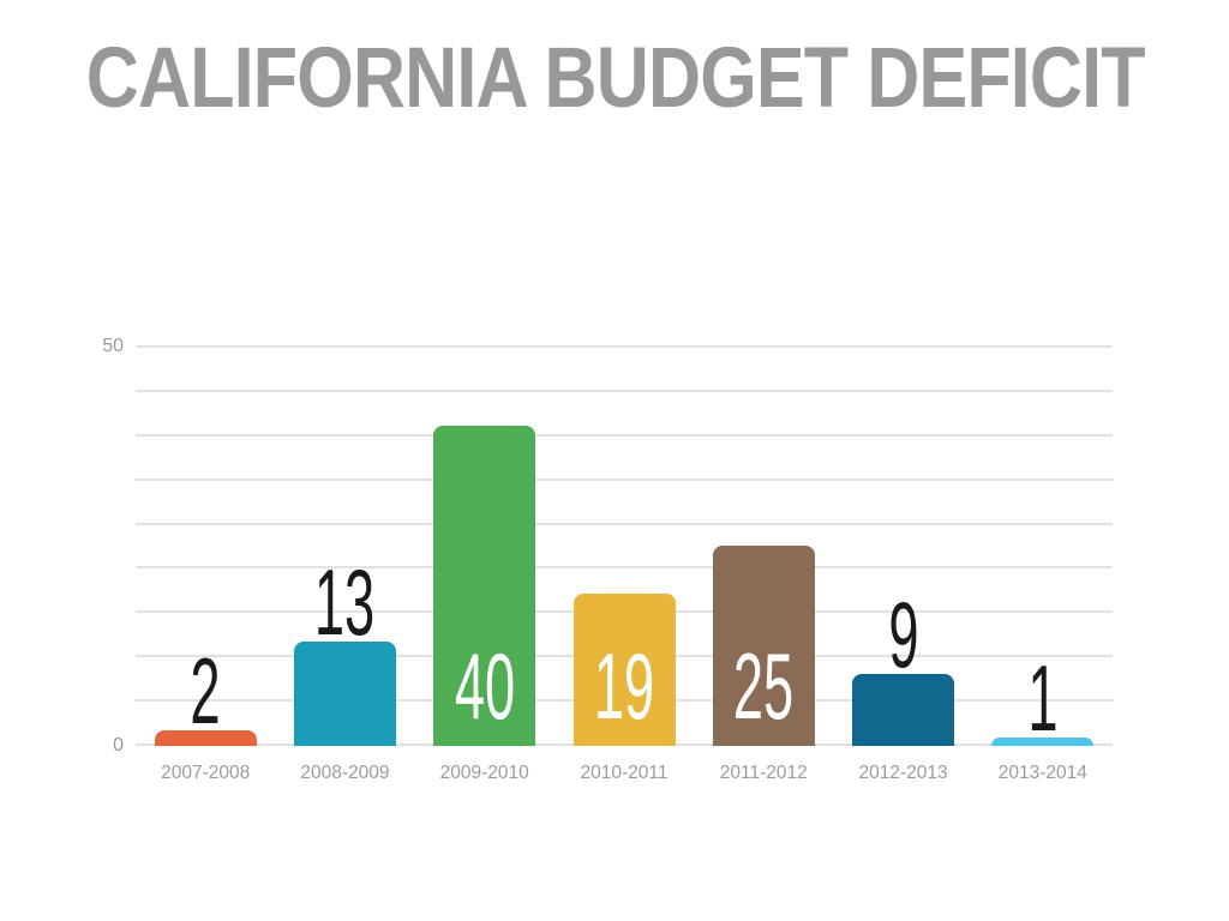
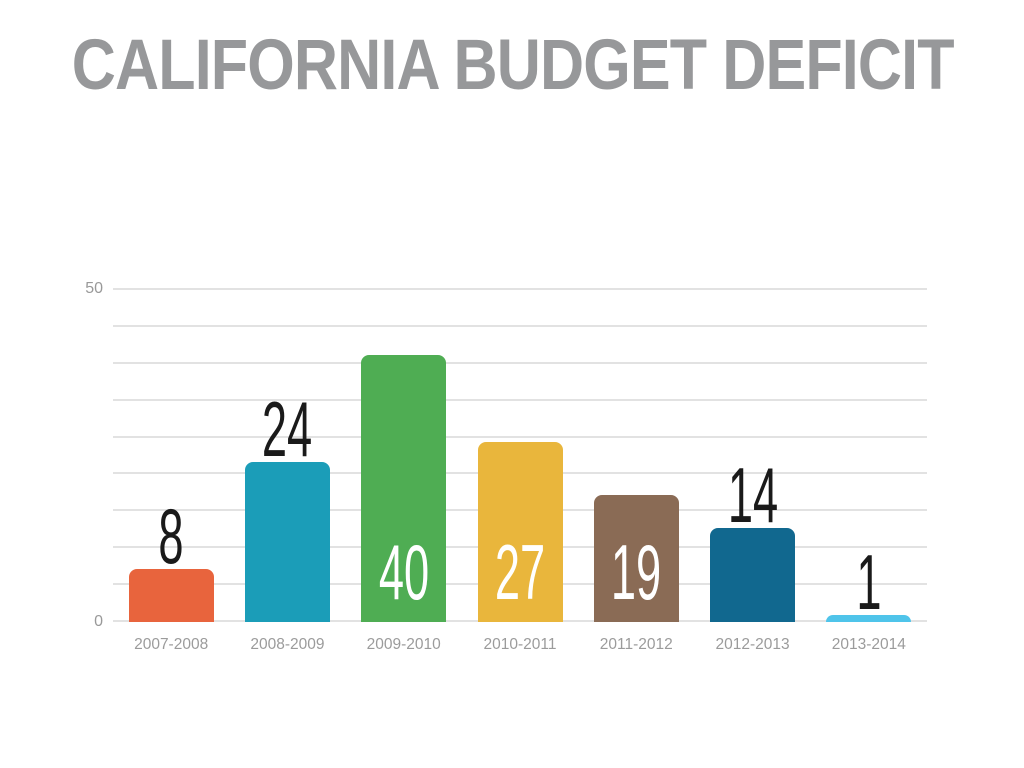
2007-2008: 2 -> 8
2008-2009: 13 -> 24
2010-2011: 19 -> 27
2011-2012: 25 -> 19
2012-2013: 9 -> 14
